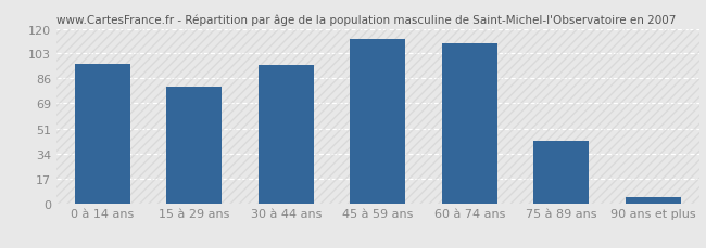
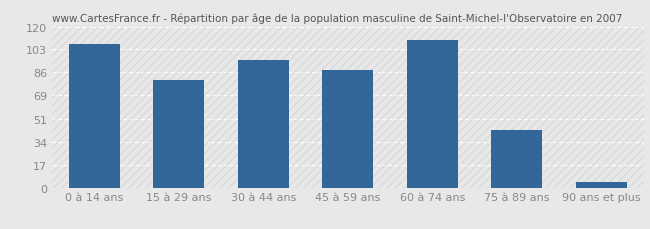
0 à 14 ans: 96 -> 107
45 à 59 ans: 113 -> 88
